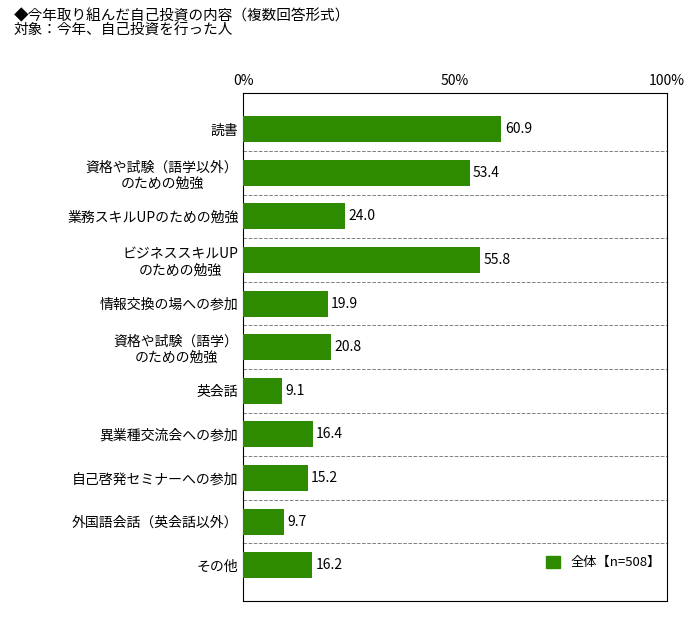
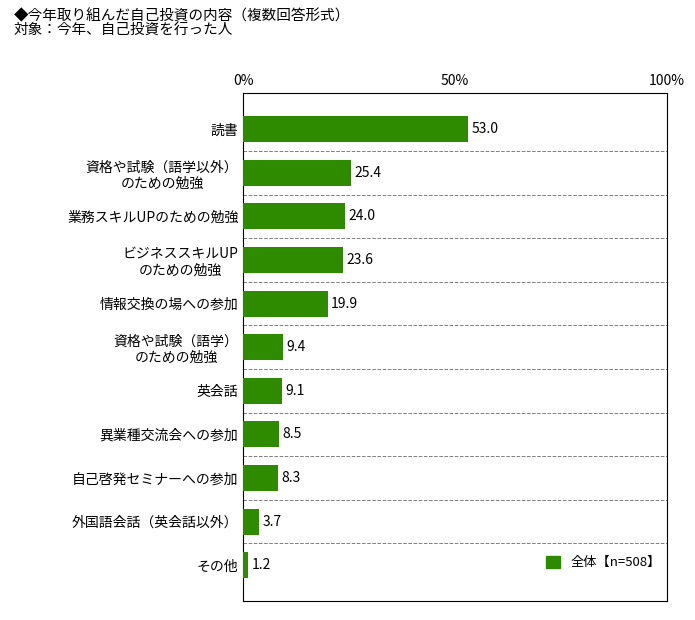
読書: 60.9 -> 53.0
資格や試験（語学以外） のための勉強: 53.4 -> 25.4
ビジネススキルUP のための勉強: 55.8 -> 23.6
資格や試験（語学） のための勉強: 20.8 -> 9.4
異業種交流会への参加: 16.4 -> 8.5
自己啓発セミナーへの参加: 15.2 -> 8.3
外国語会話（英会話以外）: 9.7 -> 3.7
その他: 16.2 -> 1.2
